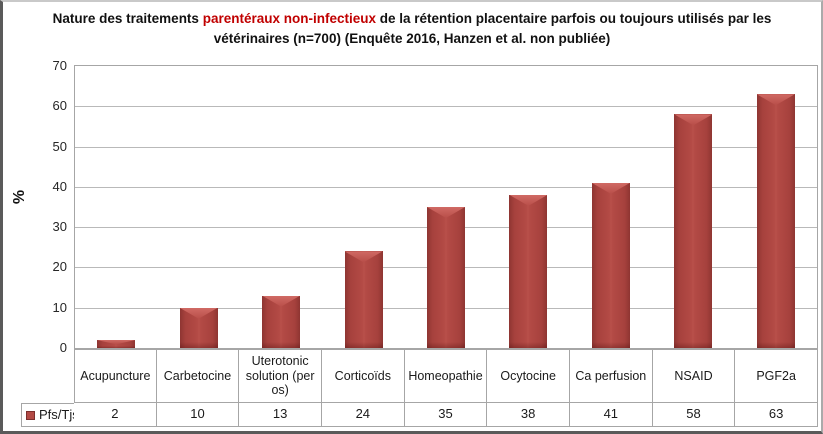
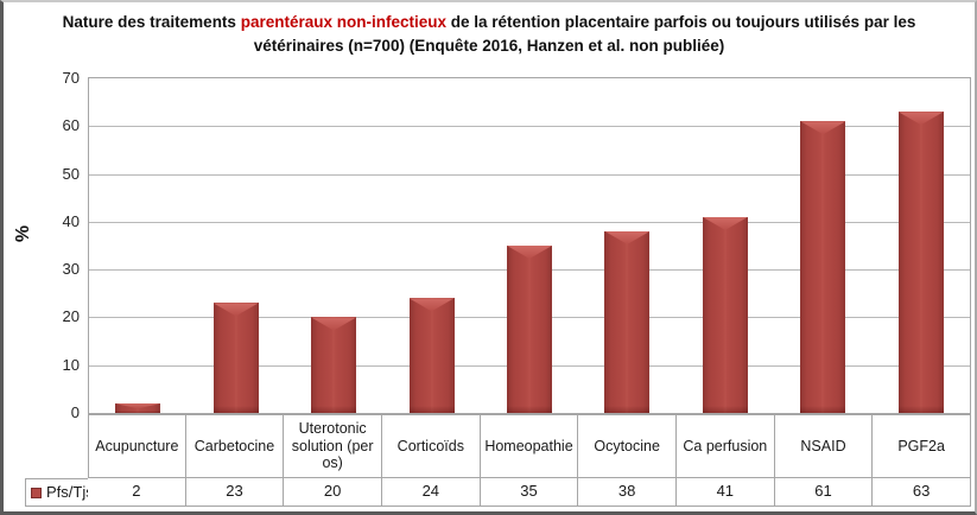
Carbetocine: 10 -> 23
Uterotonic solution (per os): 13 -> 20
NSAID: 58 -> 61
